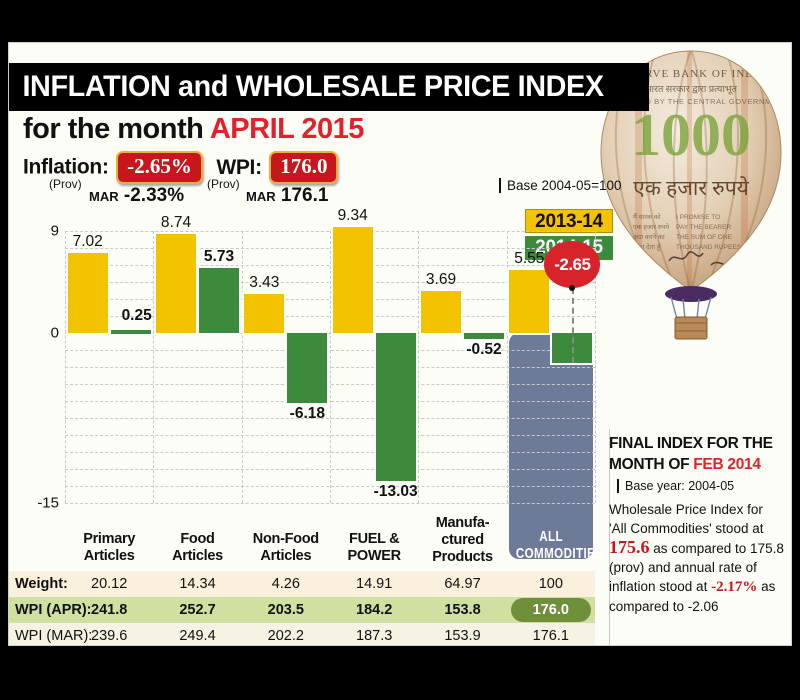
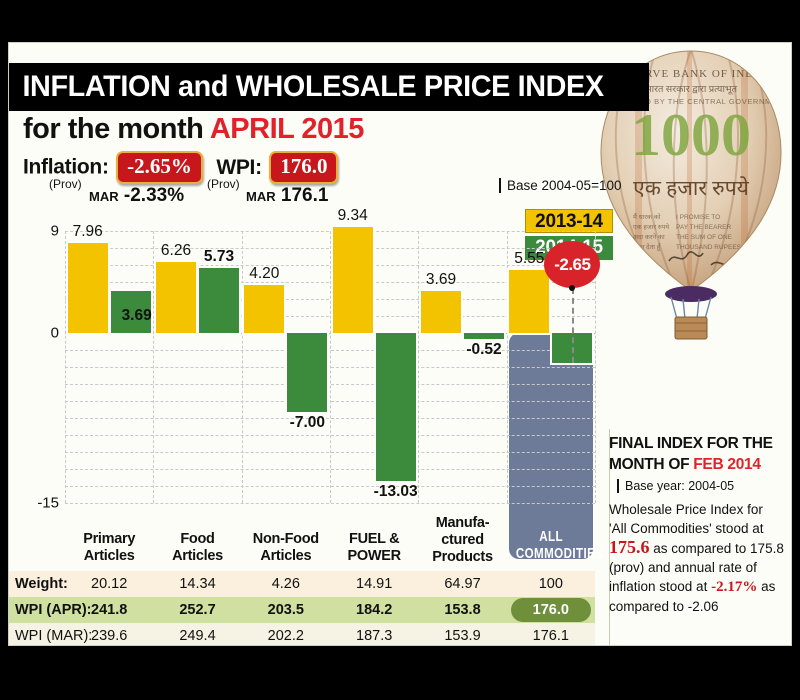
2013-14/Primary Articles: 7.02 -> 7.96
2014-15/Primary Articles: 0.25 -> 3.69
2013-14/Food Articles: 8.74 -> 6.26
2013-14/Non-Food Articles: 3.43 -> 4.20
2014-15/Non-Food Articles: -6.18 -> -7.00
